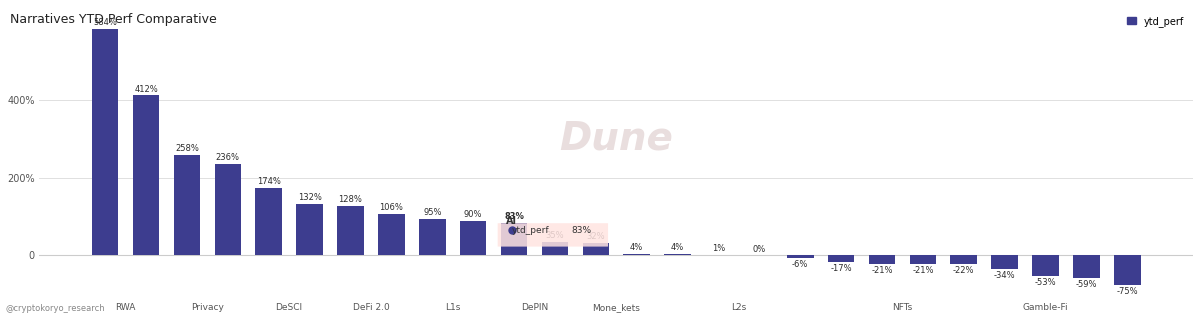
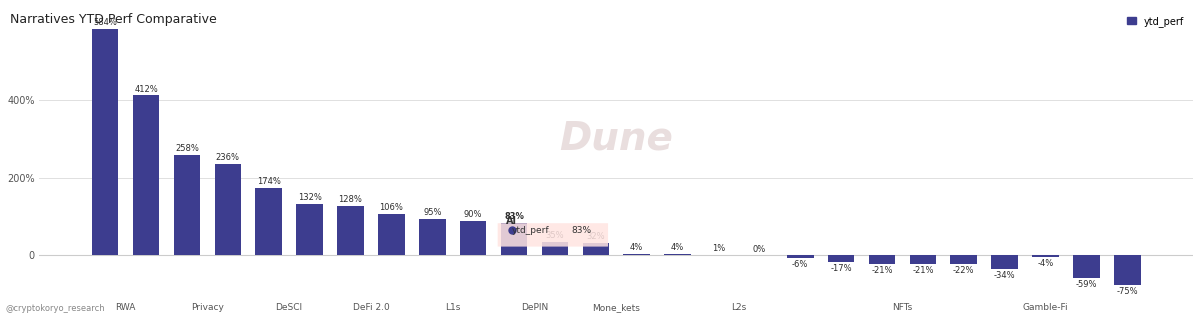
Gamble-Fi: -53% -> -4%
